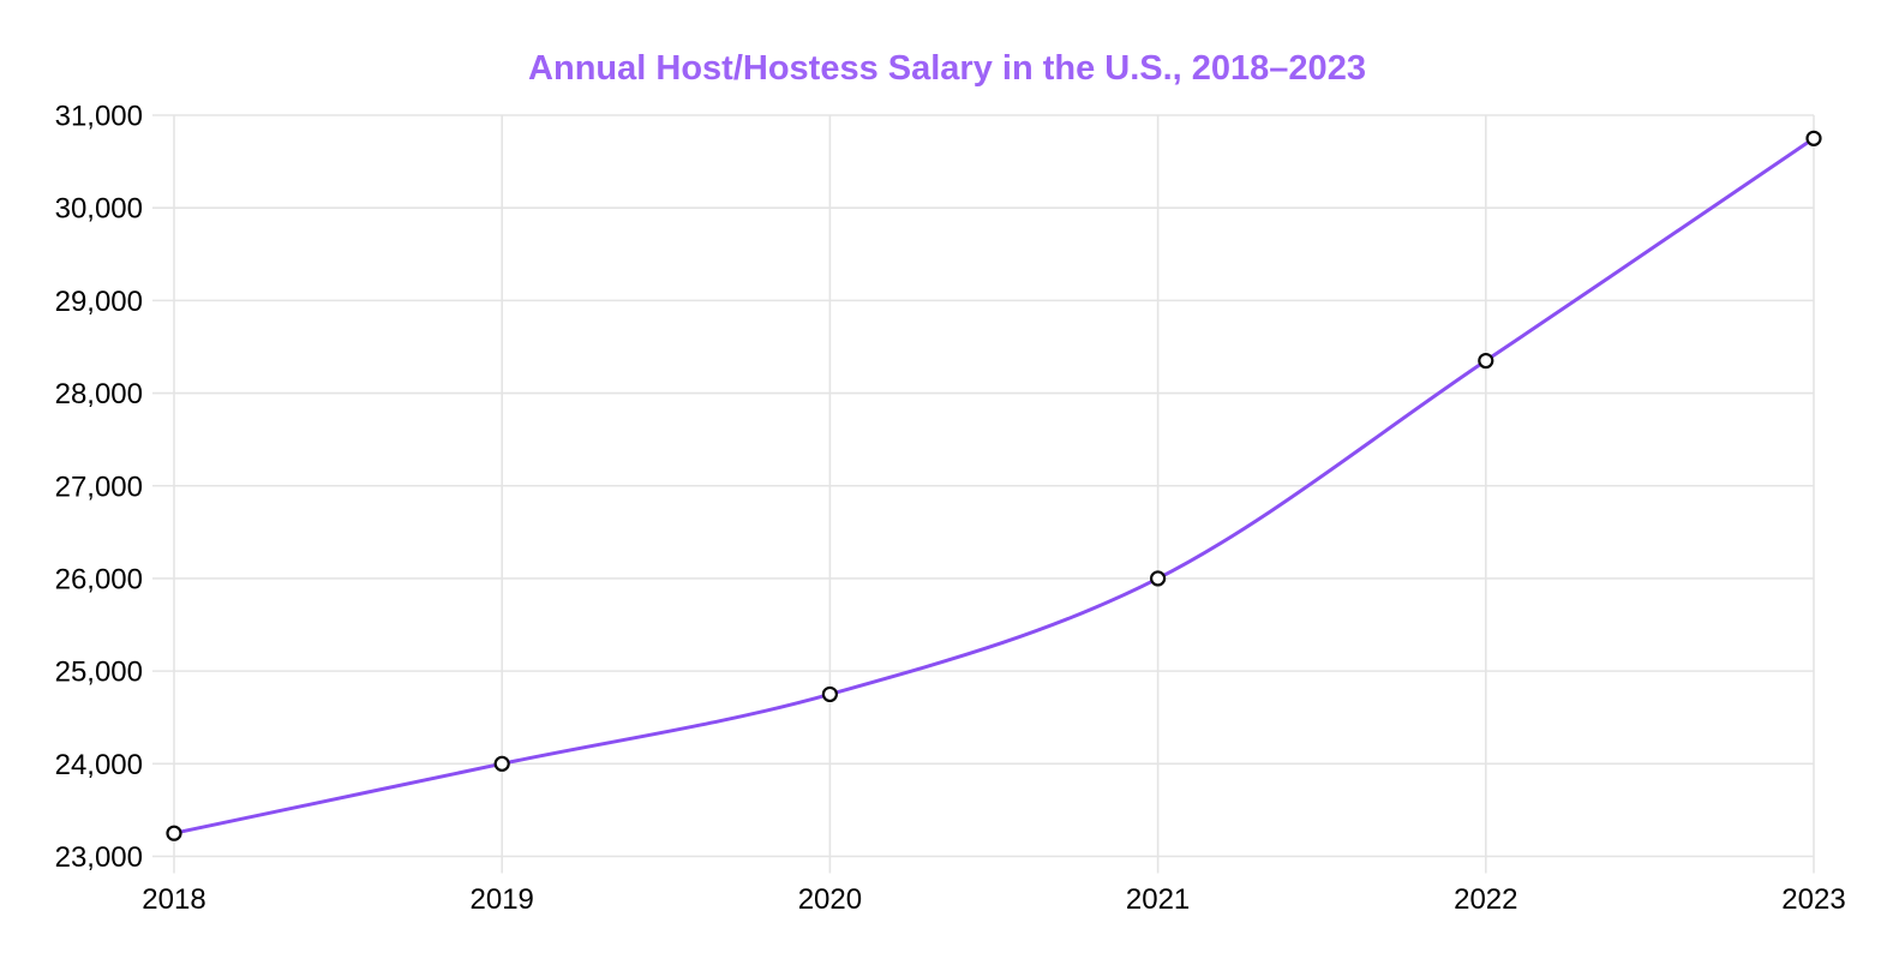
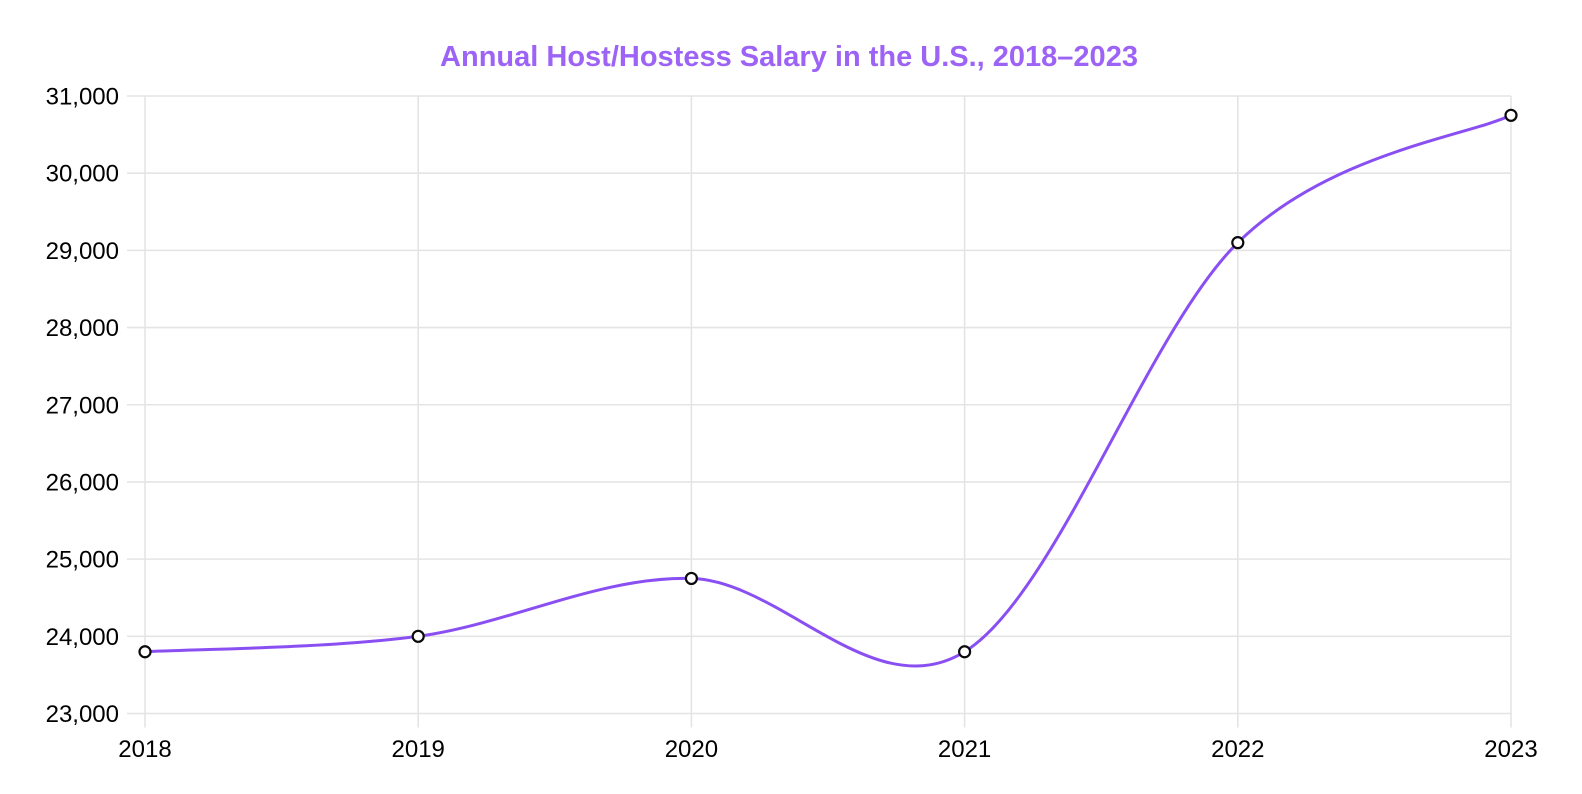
2018: 23200 -> 23800
2021: 26000 -> 23800
2022: 28400 -> 29100
